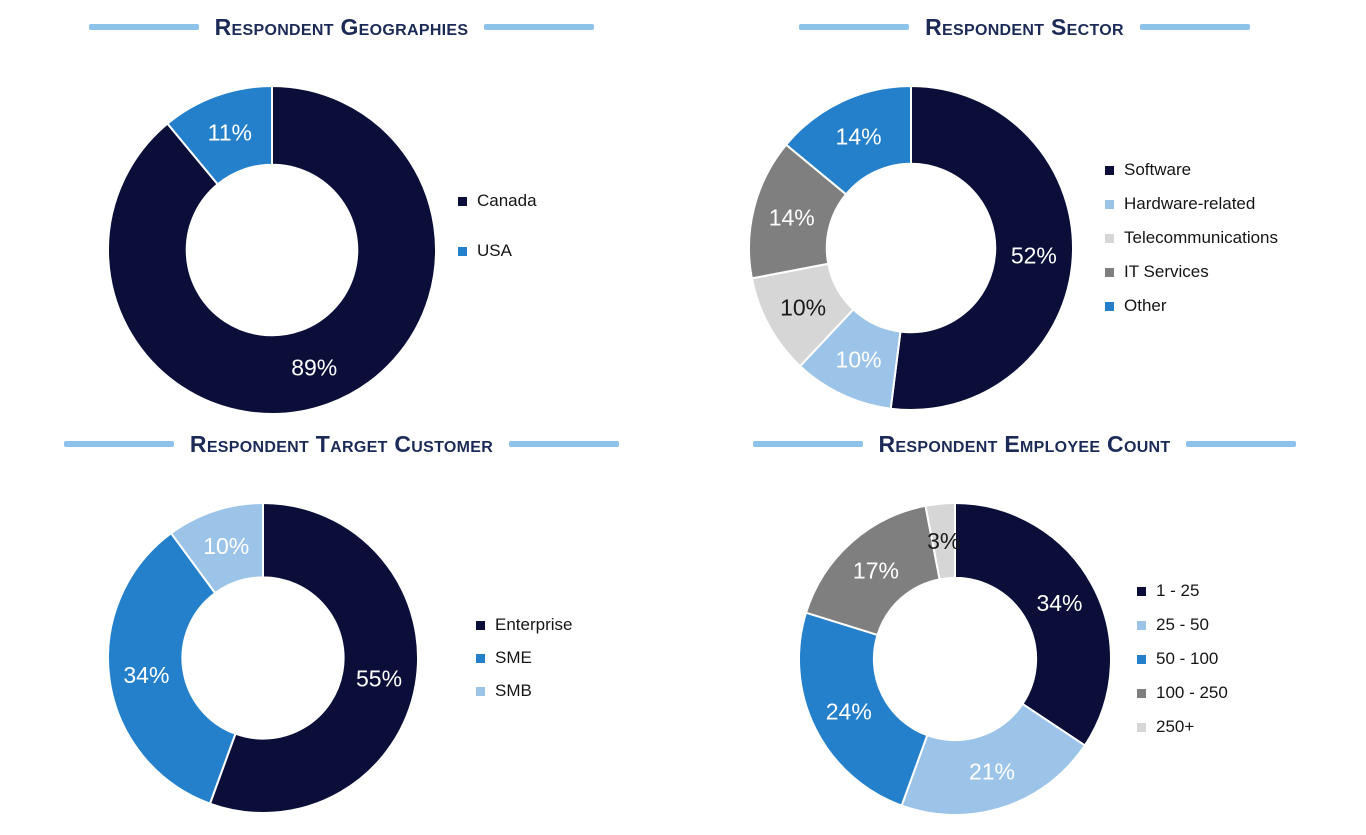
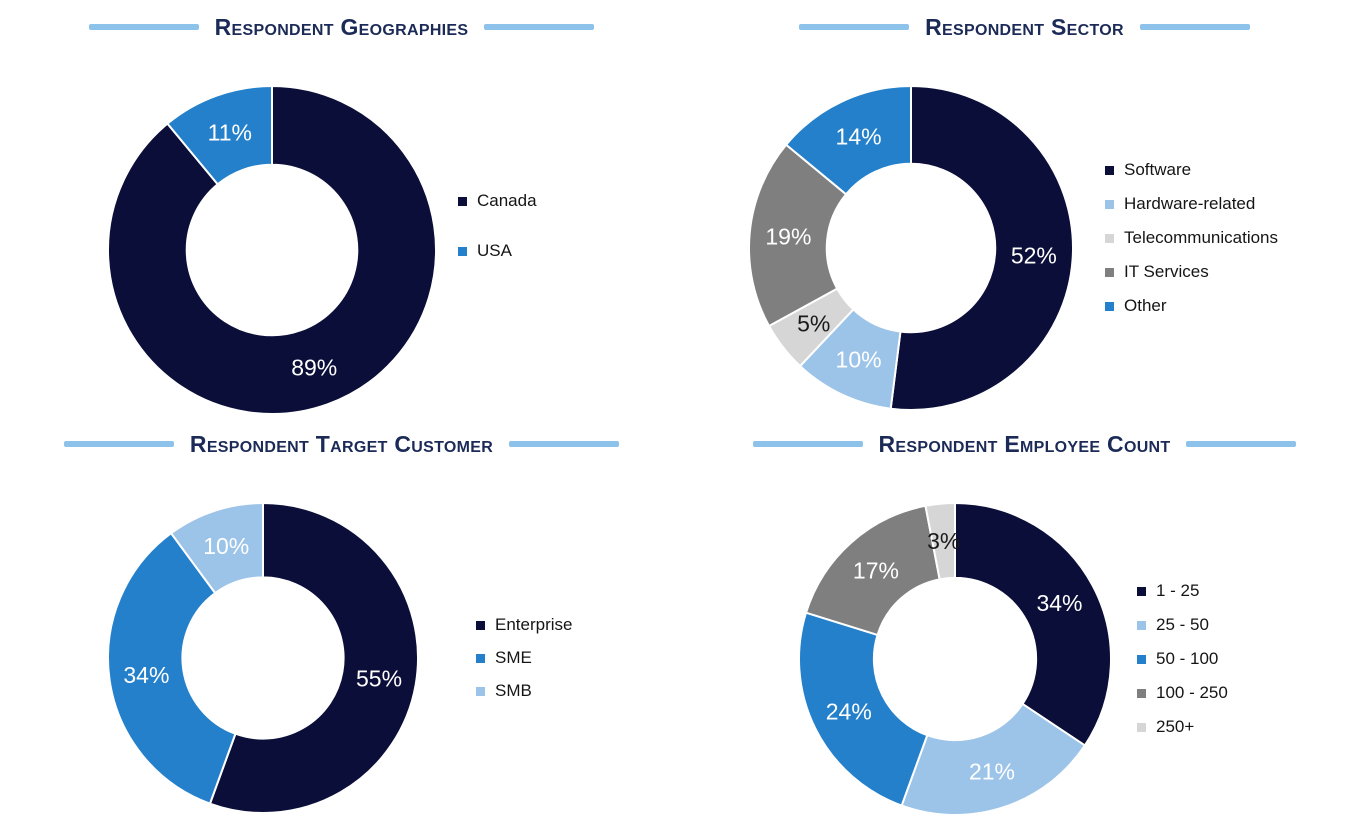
Respondent Sector/Telecommunications: 10% -> 5%
Respondent Sector/IT Services: 14% -> 19%
